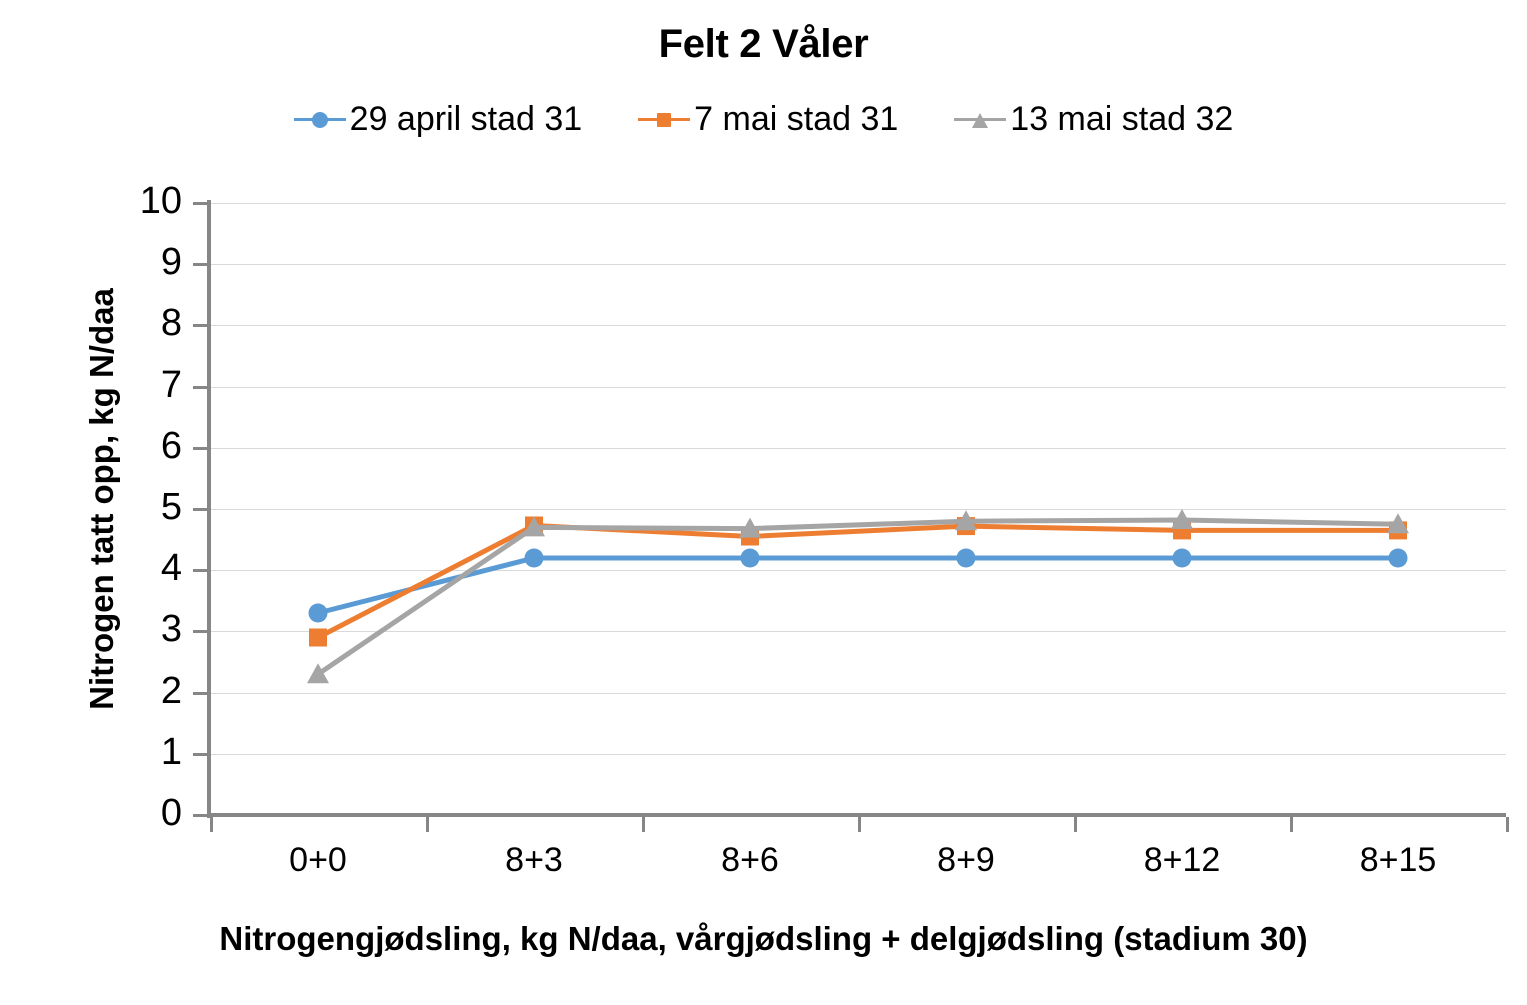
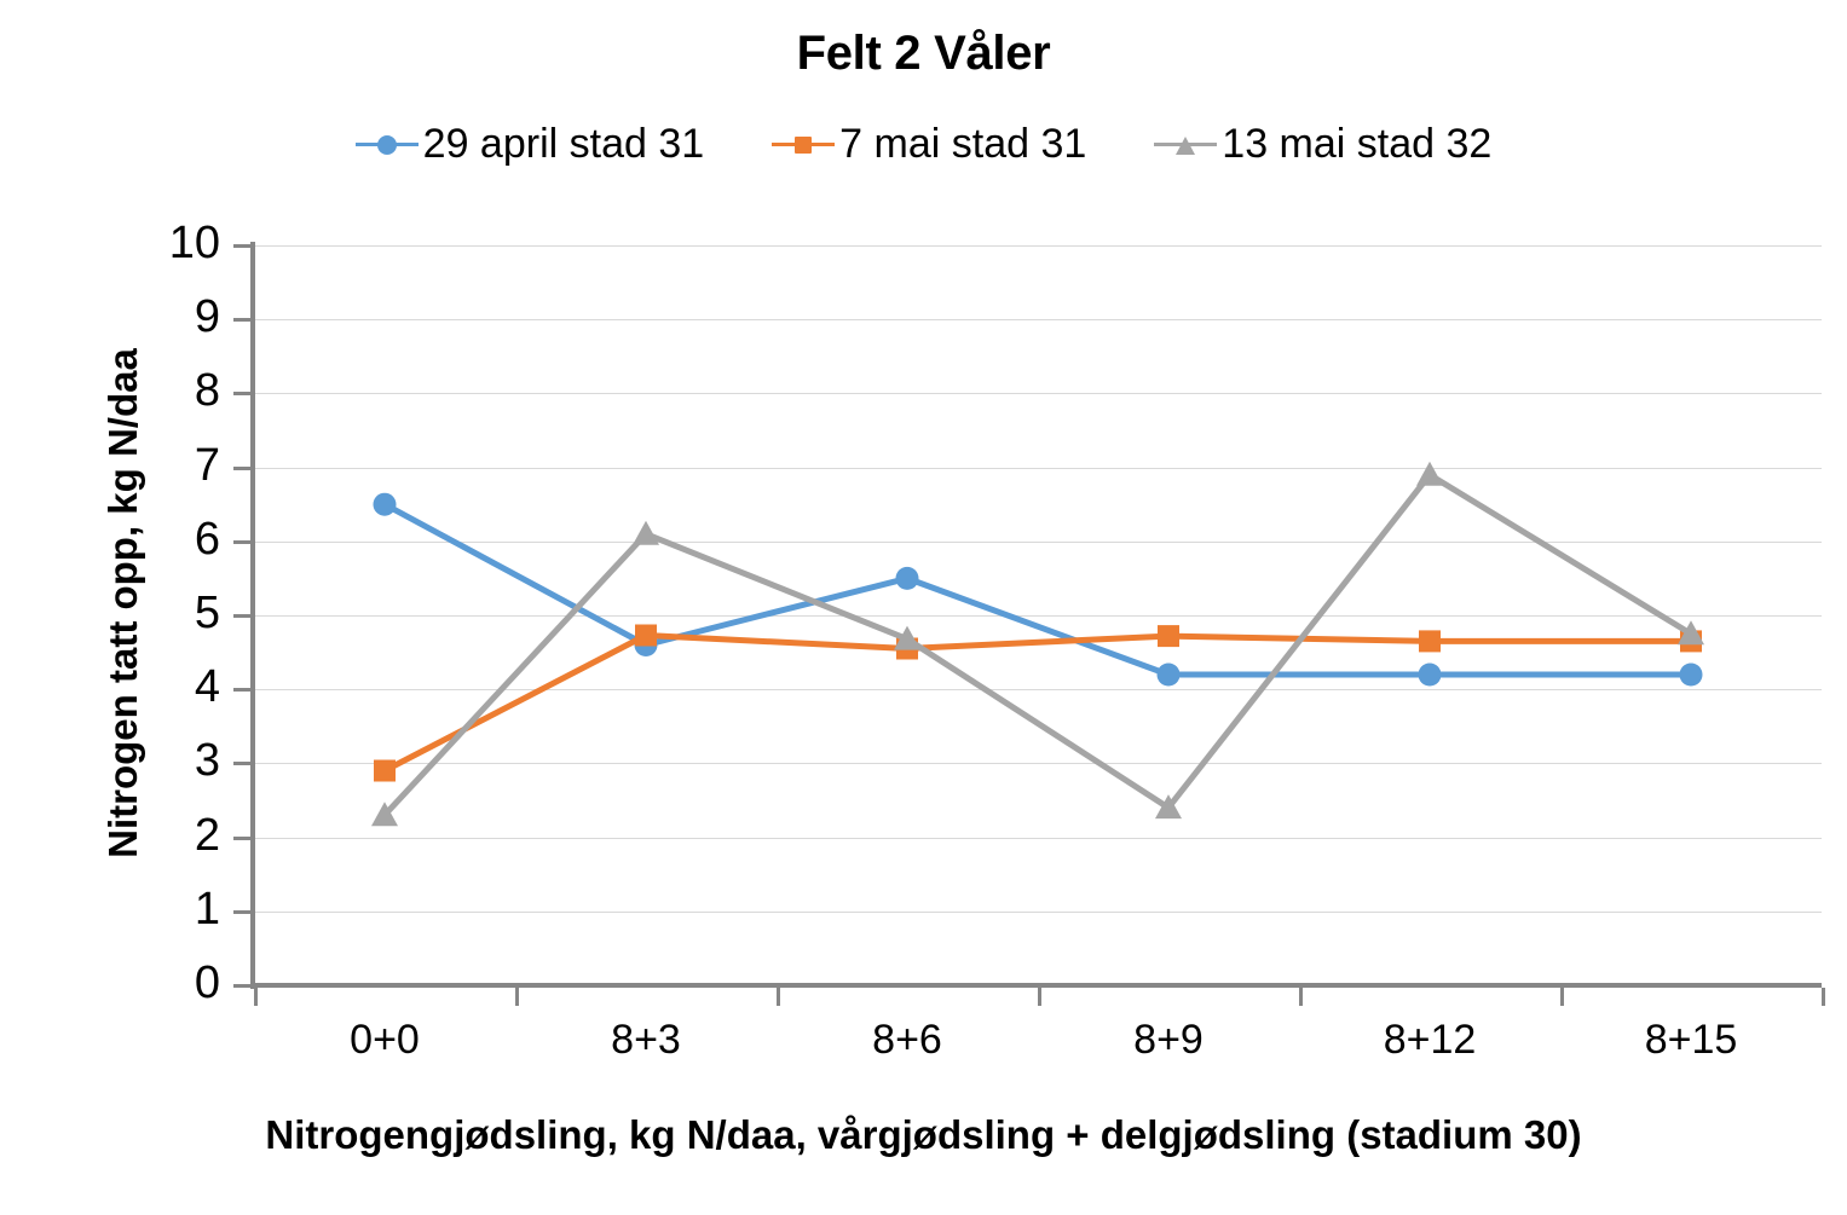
29 april stad 31/0+0: 3.3 -> 6.5
29 april stad 31/8+3: 4.2 -> 4.6
13 mai stad 32/8+3: 4.7 -> 6.1
29 april stad 31/8+6: 4.2 -> 5.5
13 mai stad 32/8+9: 4.8 -> 2.4
13 mai stad 32/8+12: 4.8 -> 6.9
